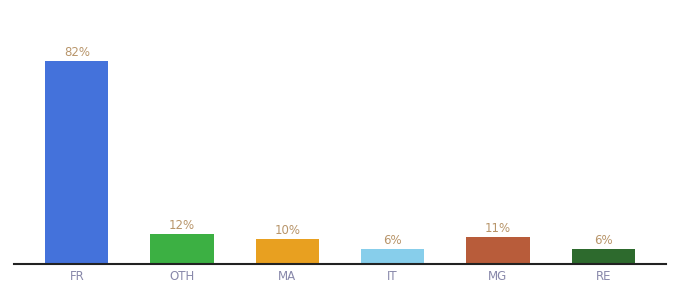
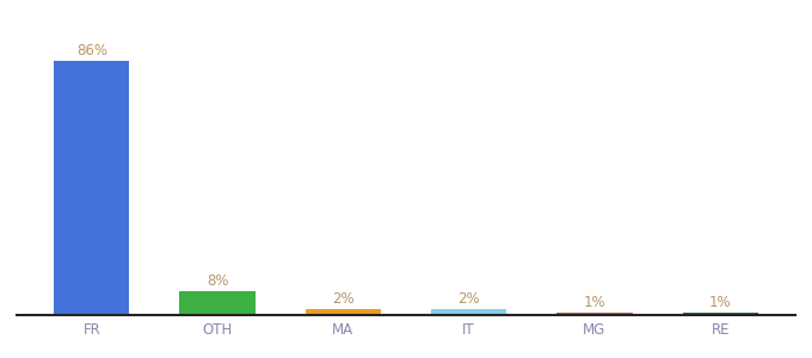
FR: 82% -> 86%
OTH: 12% -> 8%
MA: 10% -> 2%
IT: 6% -> 2%
MG: 11% -> 1%
RE: 6% -> 1%
